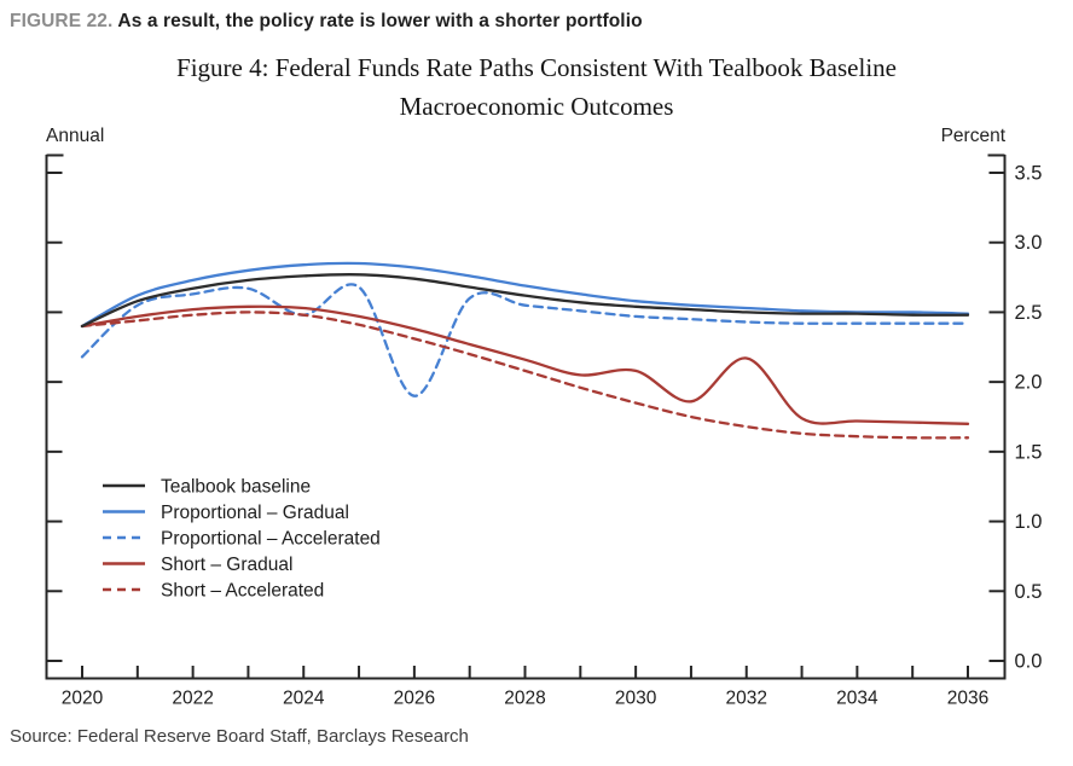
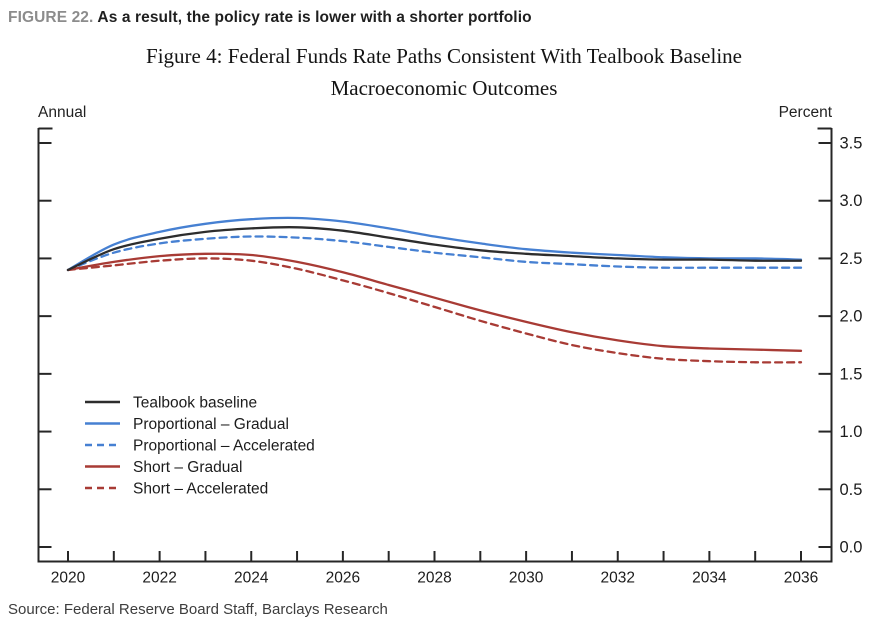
Proportional – Accelerated/2020: 2.18 -> 2.40
Proportional – Accelerated/2024: 2.48 -> 2.69
Proportional – Accelerated/2026: 1.90 -> 2.65
Short – Gradual/2030: 2.08 -> 1.95
Short – Gradual/2032: 2.17 -> 1.79
